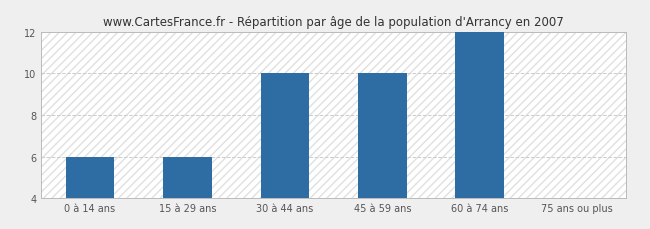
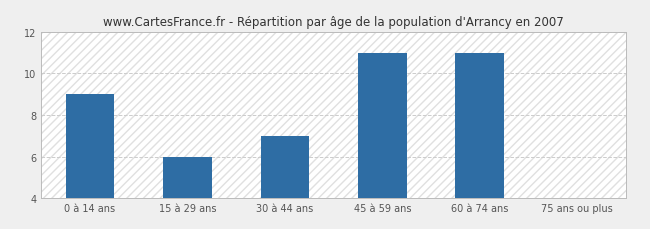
0 à 14 ans: 6 -> 9
30 à 44 ans: 10 -> 7
45 à 59 ans: 10 -> 11
60 à 74 ans: 12 -> 11
